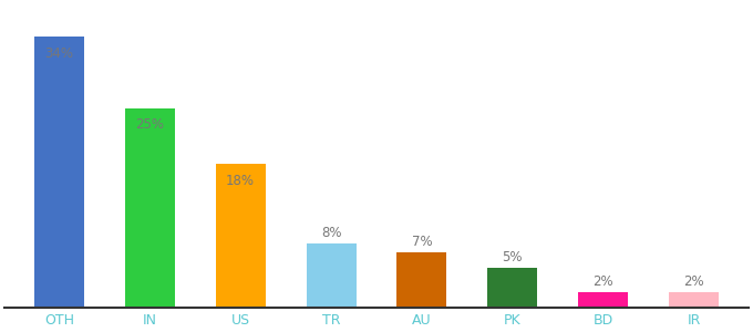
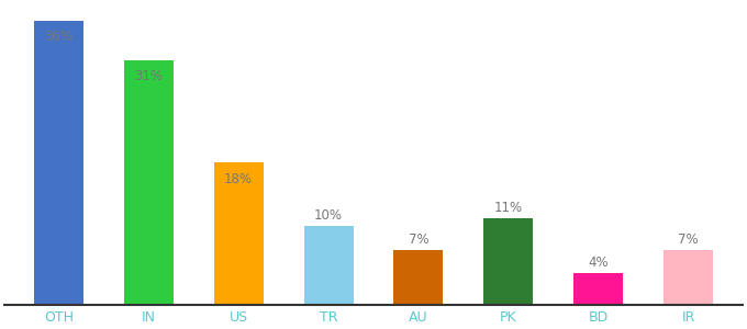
OTH: 34% -> 36%
IN: 25% -> 31%
TR: 8% -> 10%
PK: 5% -> 11%
BD: 2% -> 4%
IR: 2% -> 7%
